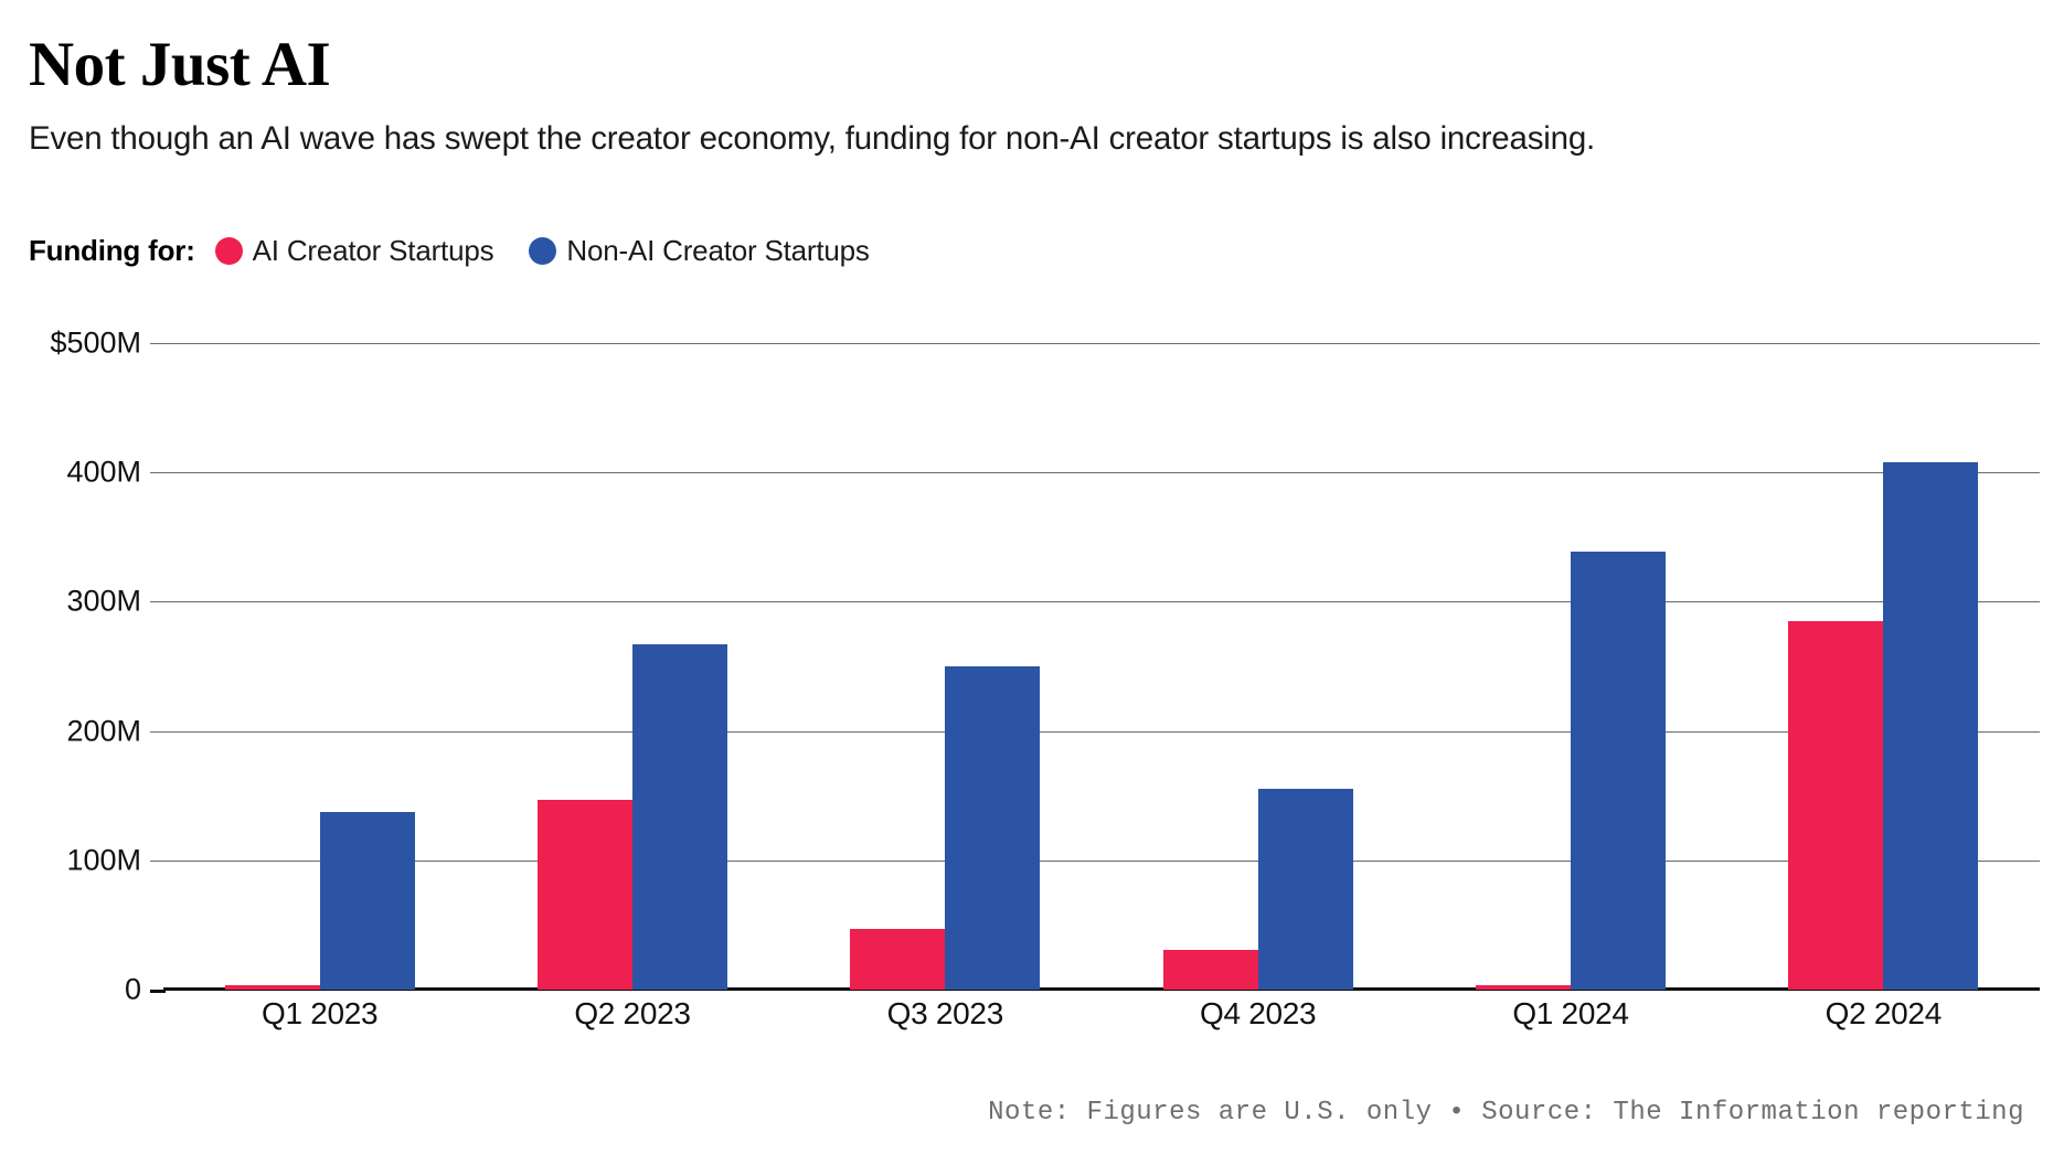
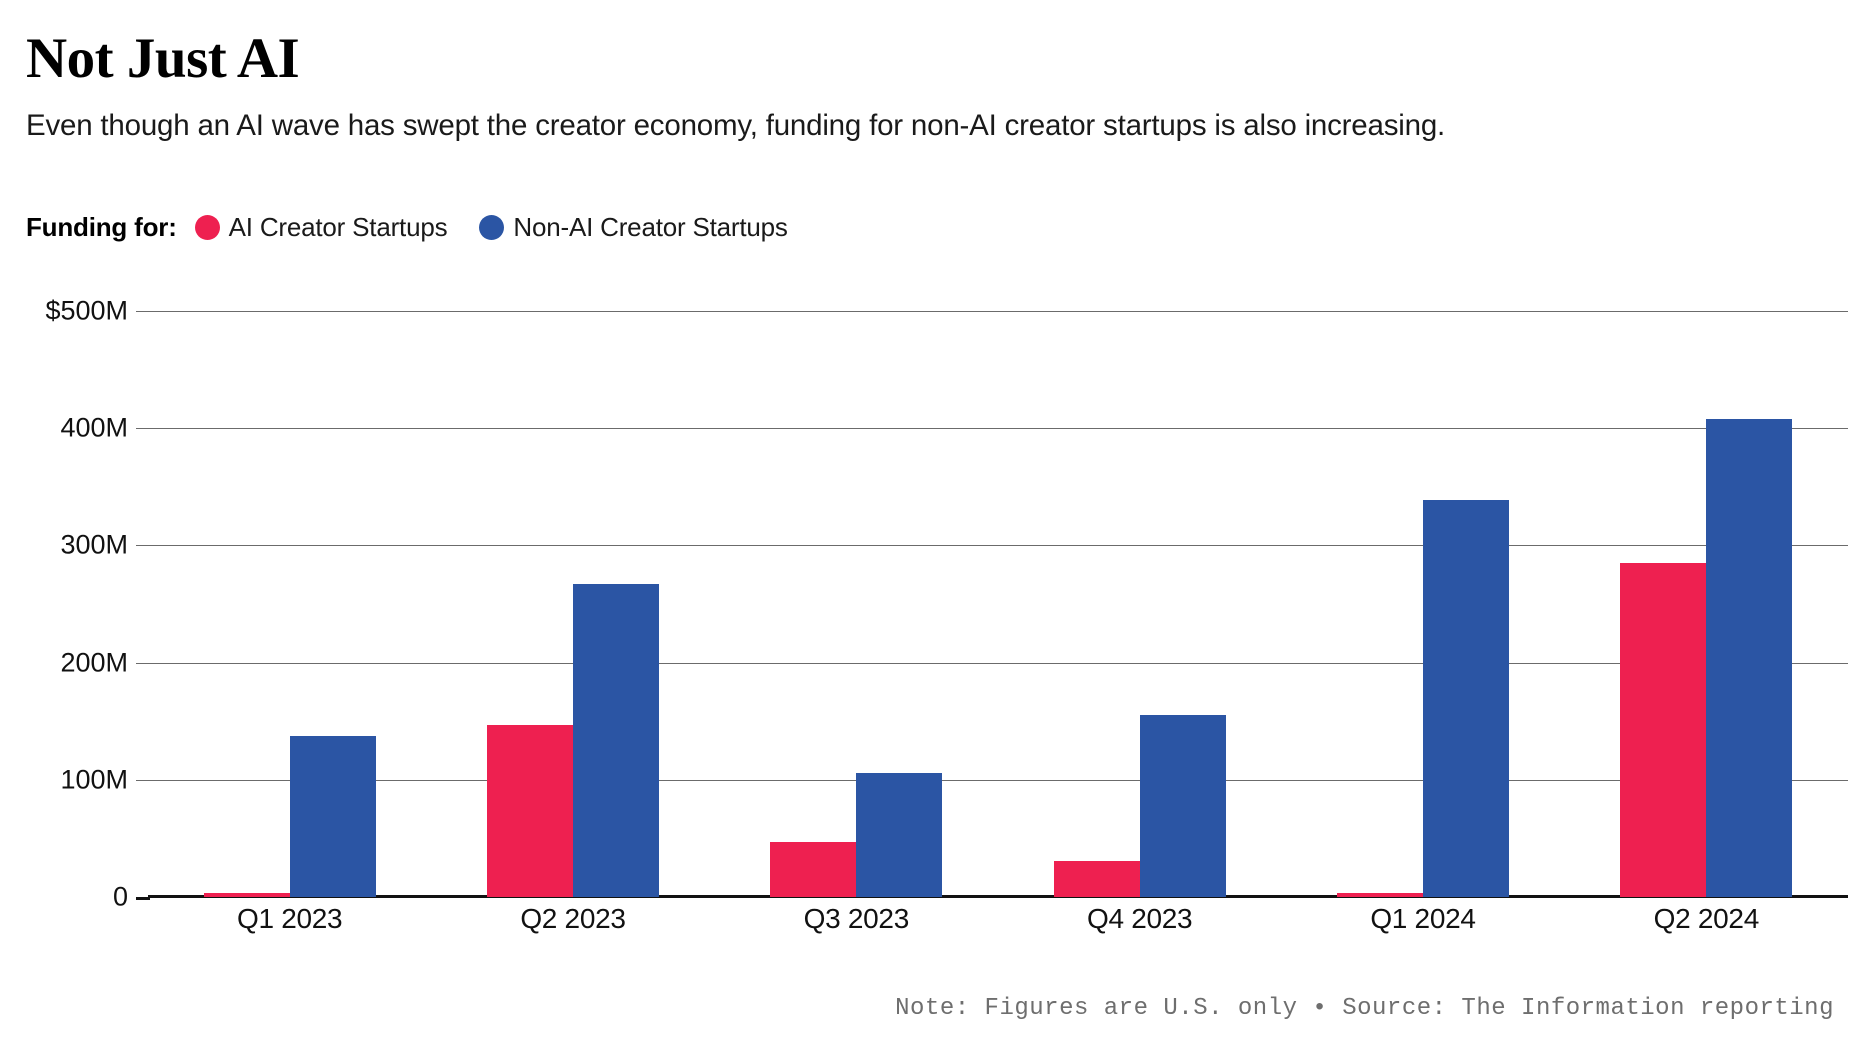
Non-AI Creator Startups/Q3 2023: $250M -> $106M
